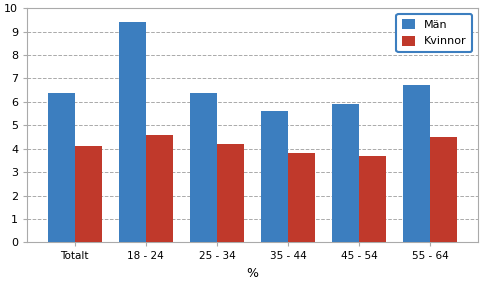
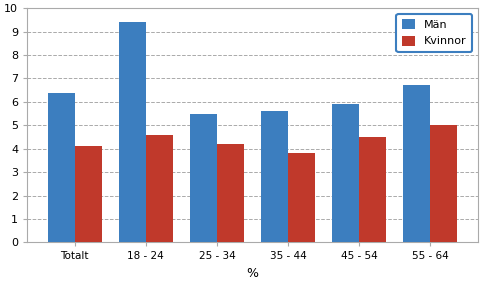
Män/25 - 34: 6.4 -> 5.5
Kvinnor/45 - 54: 3.7 -> 4.5
Kvinnor/55 - 64: 4.5 -> 5.0
